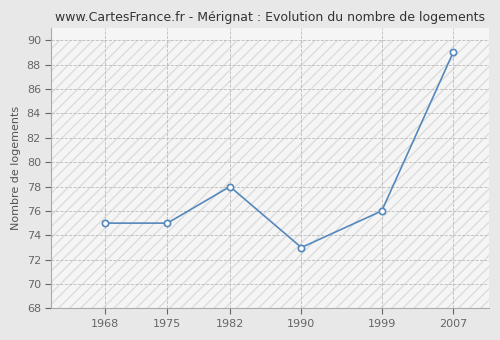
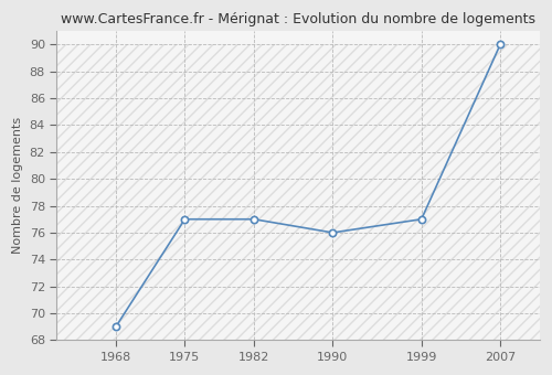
1968: 75 -> 69
1975: 75 -> 77
1982: 78 -> 77
1990: 73 -> 76
1999: 76 -> 77
2007: 89 -> 90
